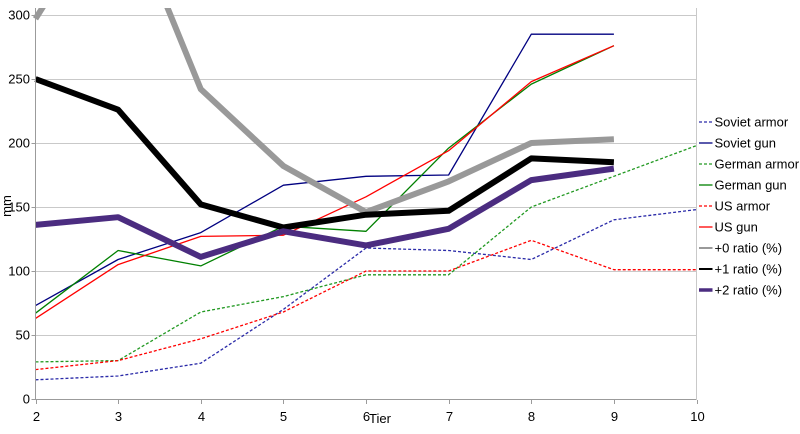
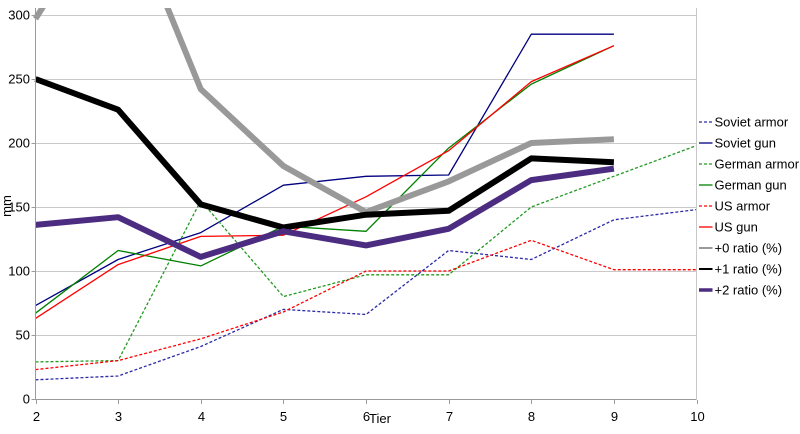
Soviet armor/4: 28 -> 41
German armor/4: 68 -> 155
Soviet armor/6: 118 -> 66
